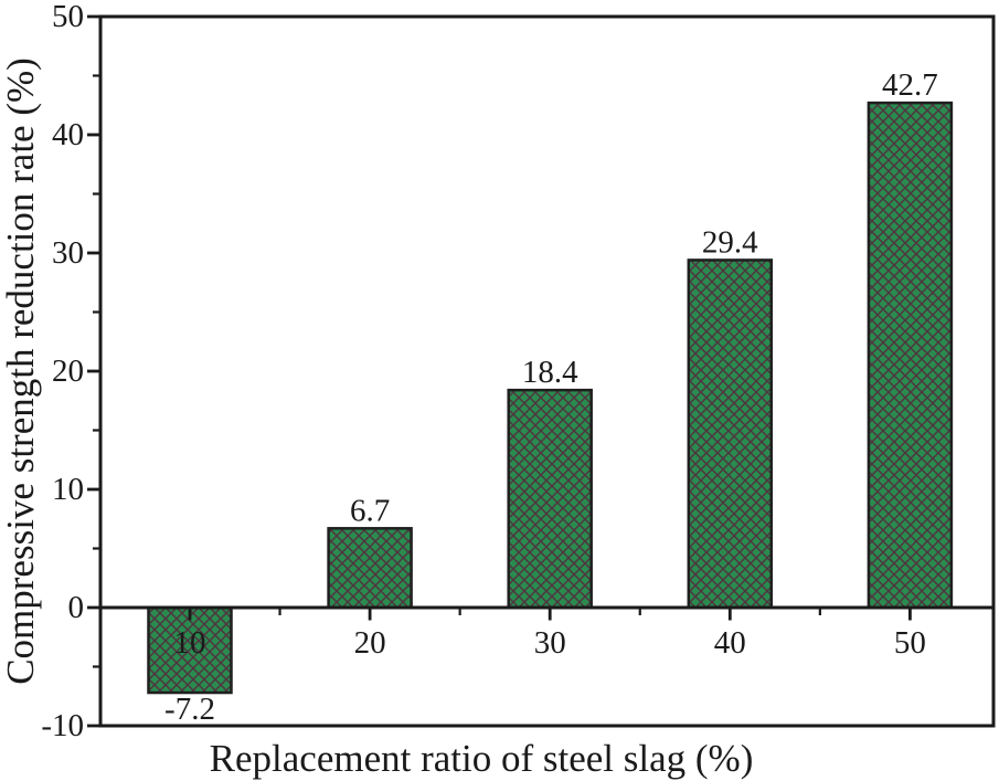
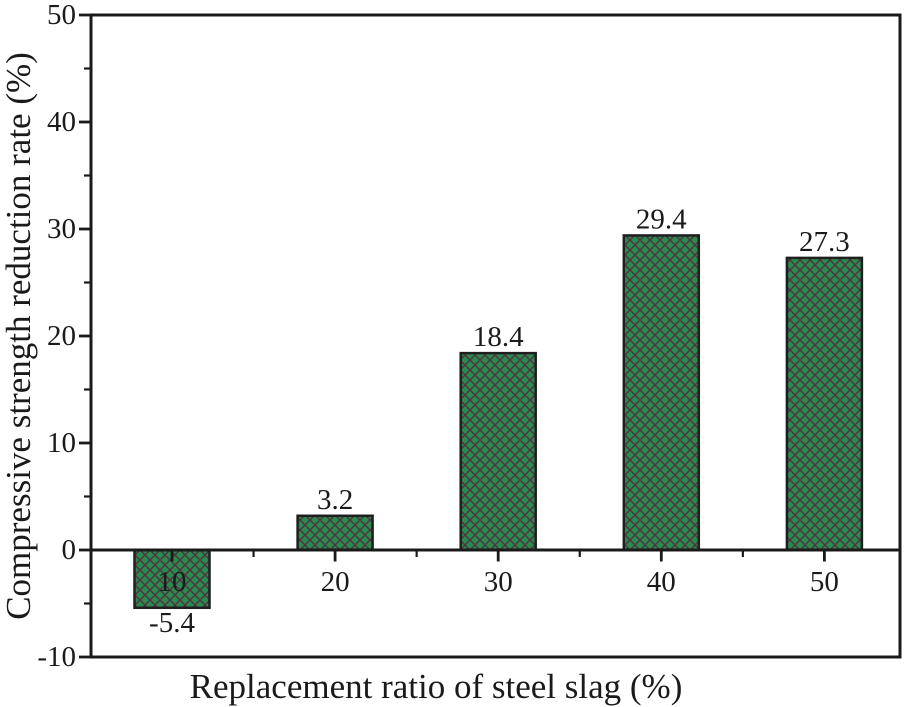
10: -7.2 -> -5.4
20: 6.7 -> 3.2
50: 42.7 -> 27.3
